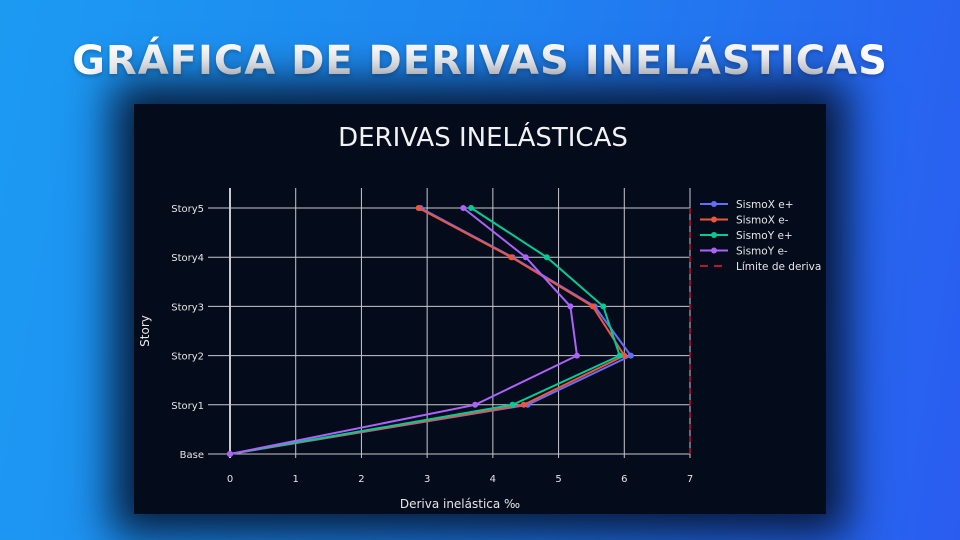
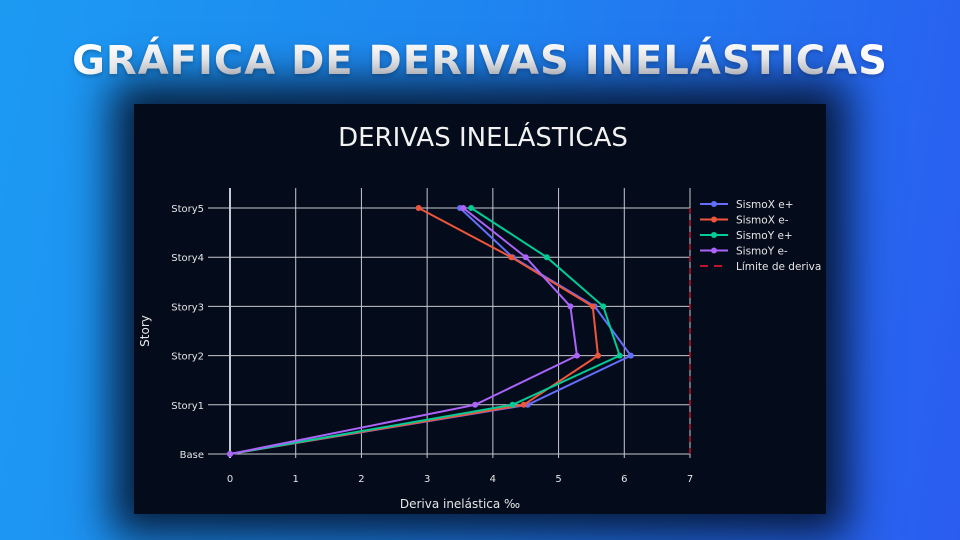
SismoX e-/Story2: 6.0 -> 5.6
SismoX e+/Story5: 2.9 -> 3.5
